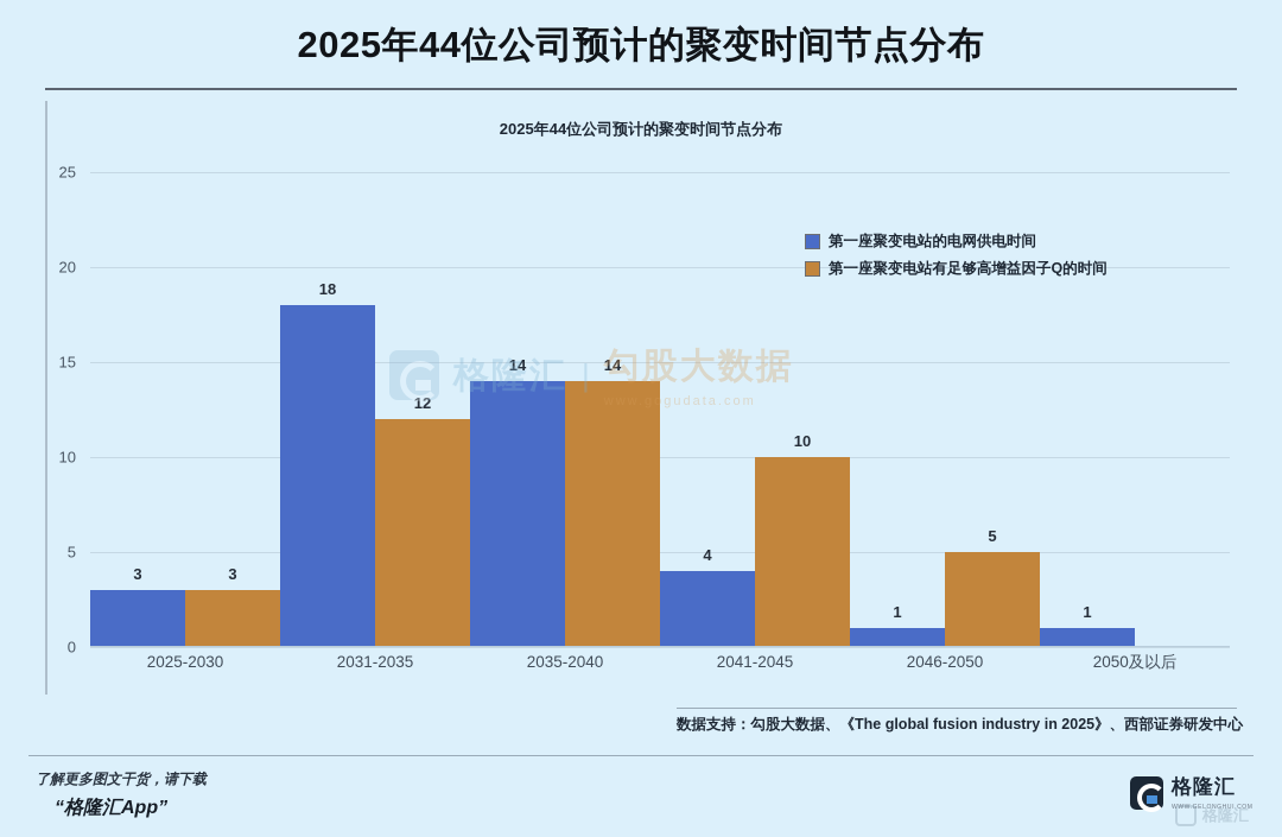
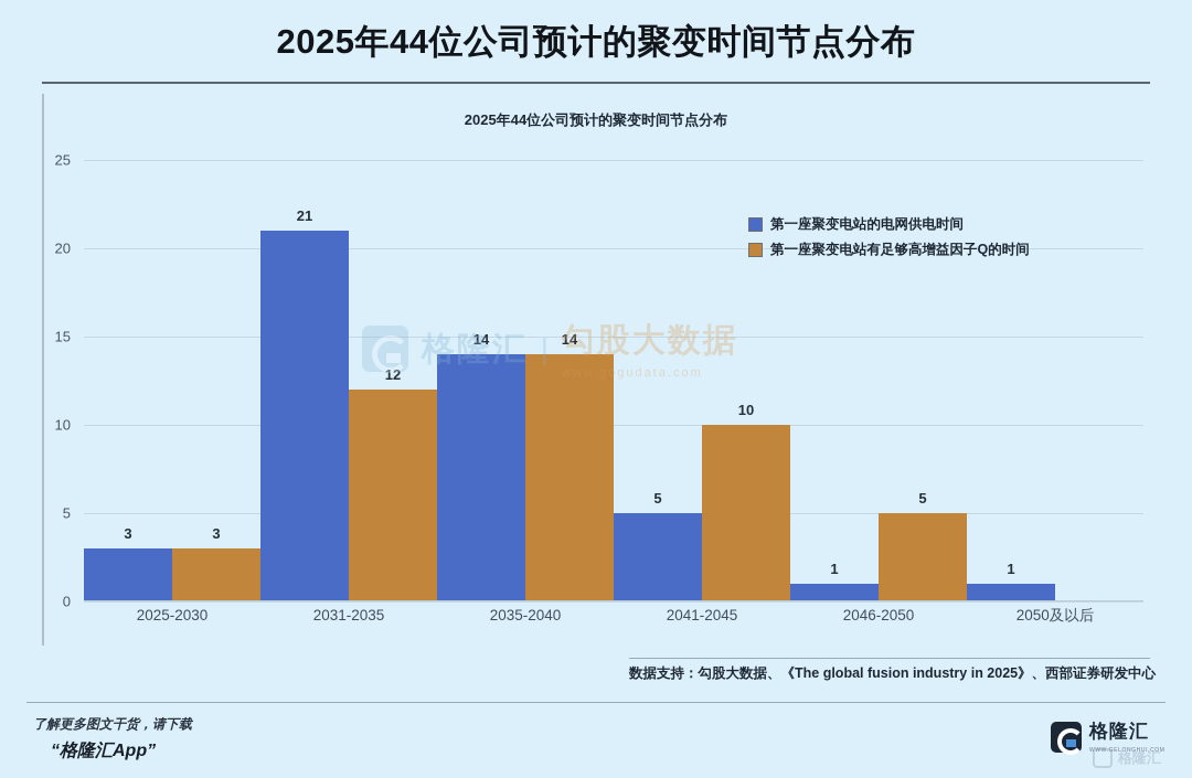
第一座聚变电站的电网供电时间/2031-2035: 18 -> 21
第一座聚变电站的电网供电时间/2041-2045: 4 -> 5
